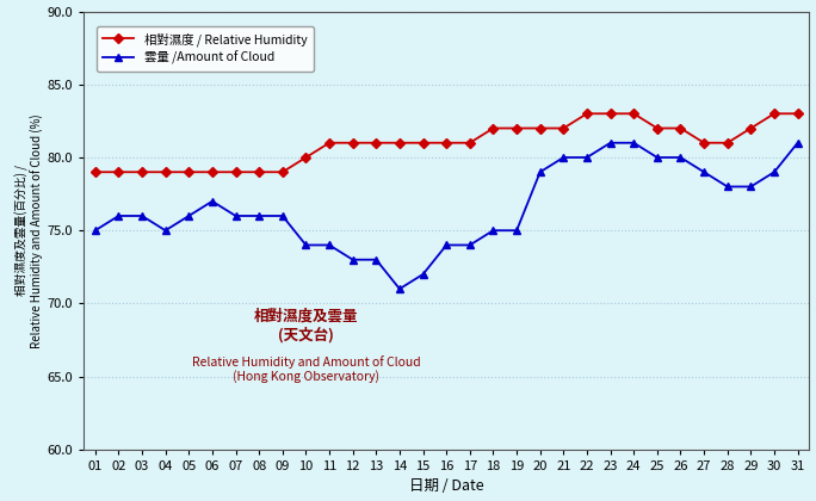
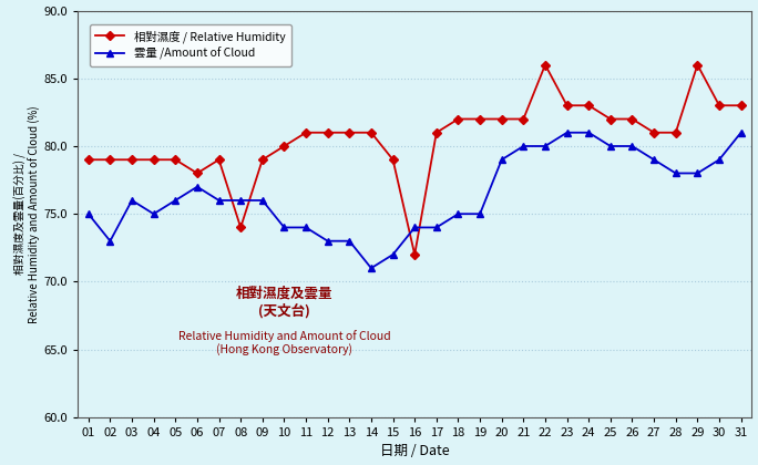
雲量 /Amount of Cloud/02: 76 -> 73
相對濕度 / Relative Humidity/06: 79 -> 78
相對濕度 / Relative Humidity/08: 79 -> 74
相對濕度 / Relative Humidity/15: 81 -> 79
相對濕度 / Relative Humidity/16: 81 -> 72
相對濕度 / Relative Humidity/22: 83 -> 86
相對濕度 / Relative Humidity/29: 82 -> 86
